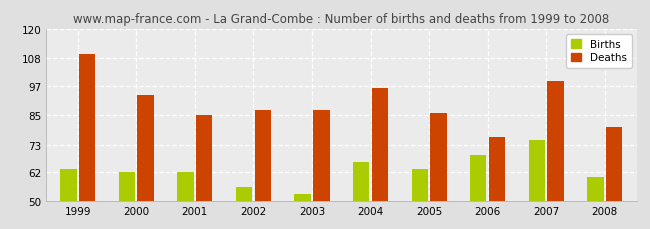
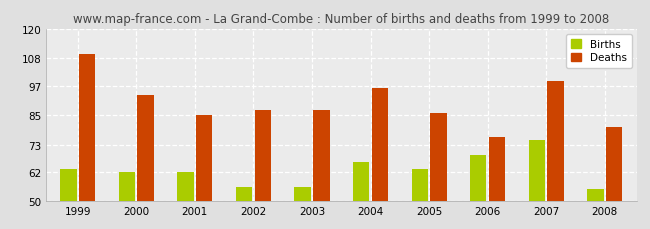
Births/2003: 53 -> 56
Births/2008: 60 -> 55
